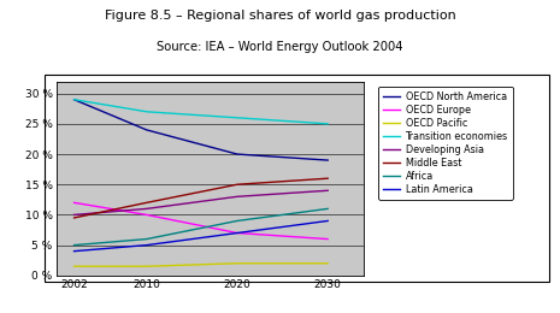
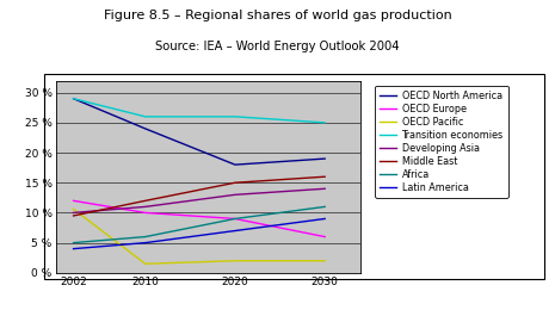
OECD Pacific/2002: 1.5 % -> 10.6 %
Transition economies/2010: 27 % -> 26 %
OECD North America/2020: 20 % -> 18 %
OECD Europe/2020: 7 % -> 9 %
